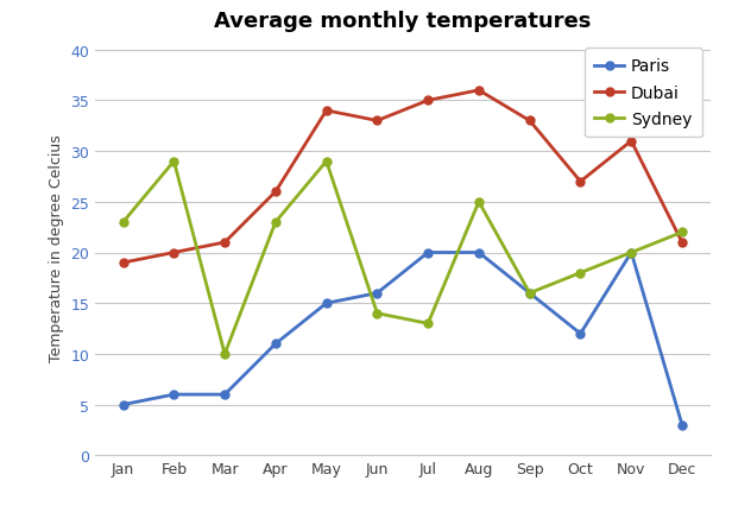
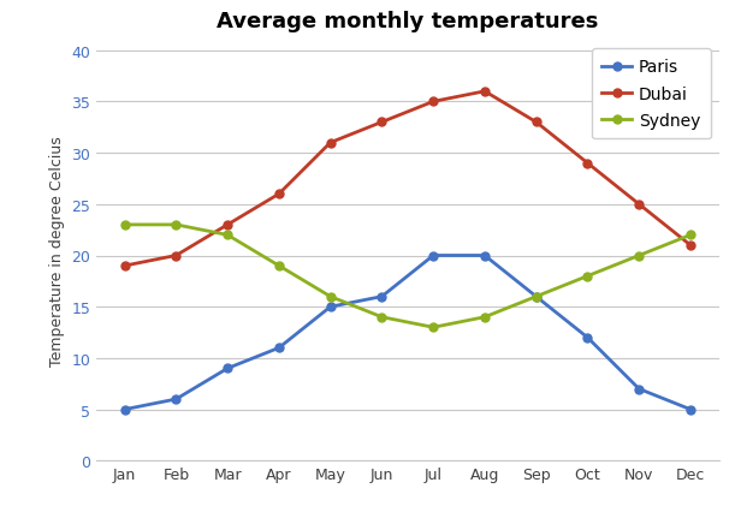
Sydney/Feb: 29 -> 23
Paris/Mar: 6 -> 9
Dubai/Mar: 21 -> 23
Sydney/Mar: 10 -> 22
Sydney/Apr: 23 -> 19
Dubai/May: 34 -> 31
Sydney/May: 29 -> 16
Sydney/Aug: 25 -> 14
Dubai/Oct: 27 -> 29
Paris/Nov: 20 -> 7
Dubai/Nov: 31 -> 25
Paris/Dec: 3 -> 5
